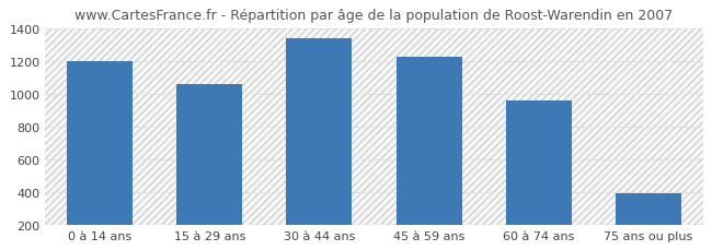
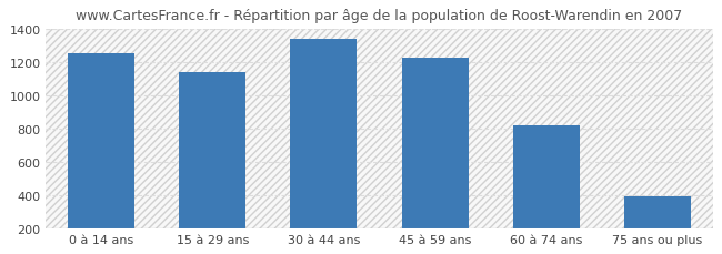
0 à 14 ans: 1200 -> 1250
15 à 29 ans: 1060 -> 1140
60 à 74 ans: 960 -> 820
